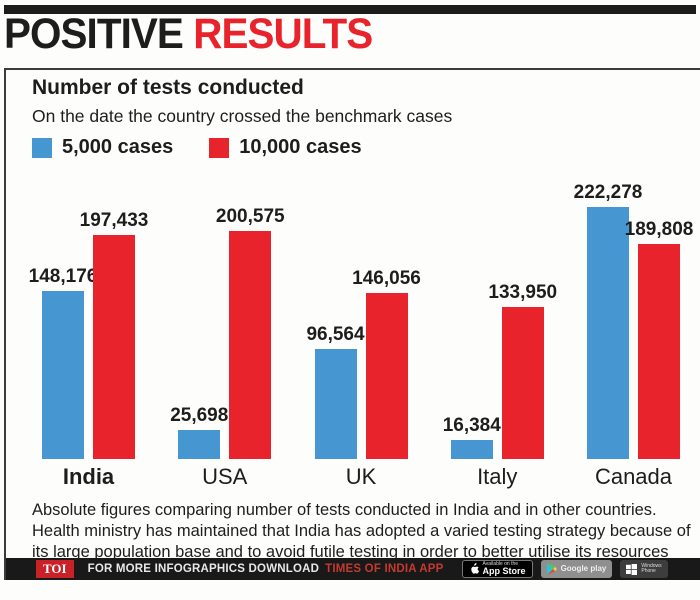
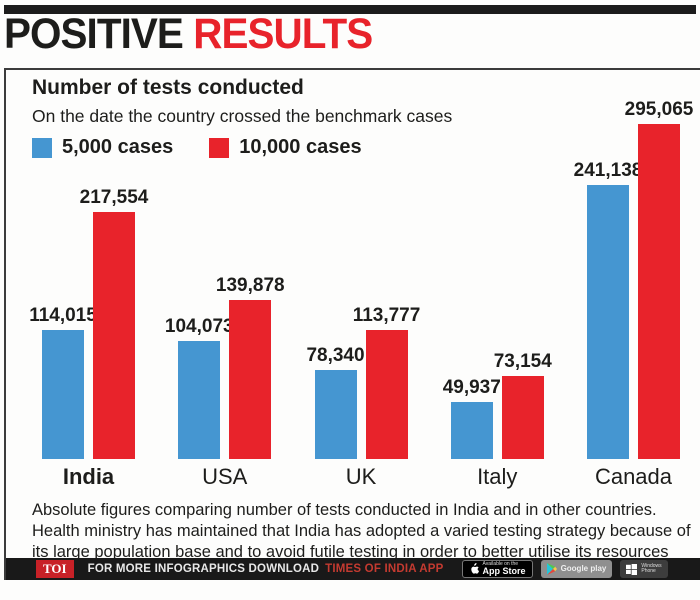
5,000 cases/India: 148,176 -> 114,015
10,000 cases/India: 197,433 -> 217,554
5,000 cases/USA: 25,698 -> 104,073
10,000 cases/USA: 200,575 -> 139,878
5,000 cases/UK: 96,564 -> 78,340
10,000 cases/UK: 146,056 -> 113,777
5,000 cases/Italy: 16,384 -> 49,937
10,000 cases/Italy: 133,950 -> 73,154
5,000 cases/Canada: 222,278 -> 241,138
10,000 cases/Canada: 189,808 -> 295,065
